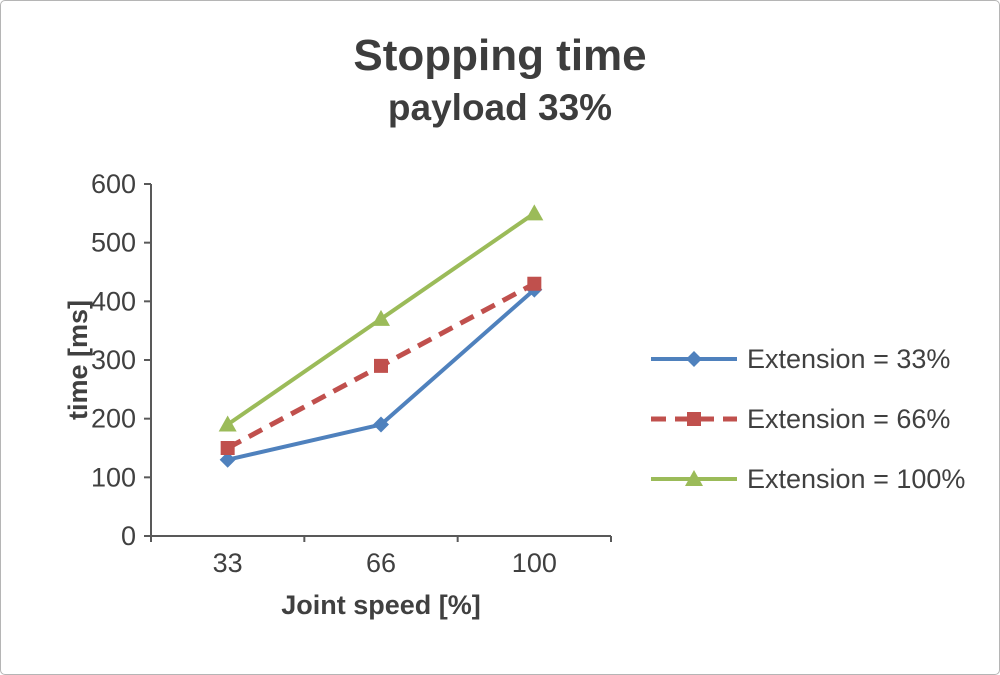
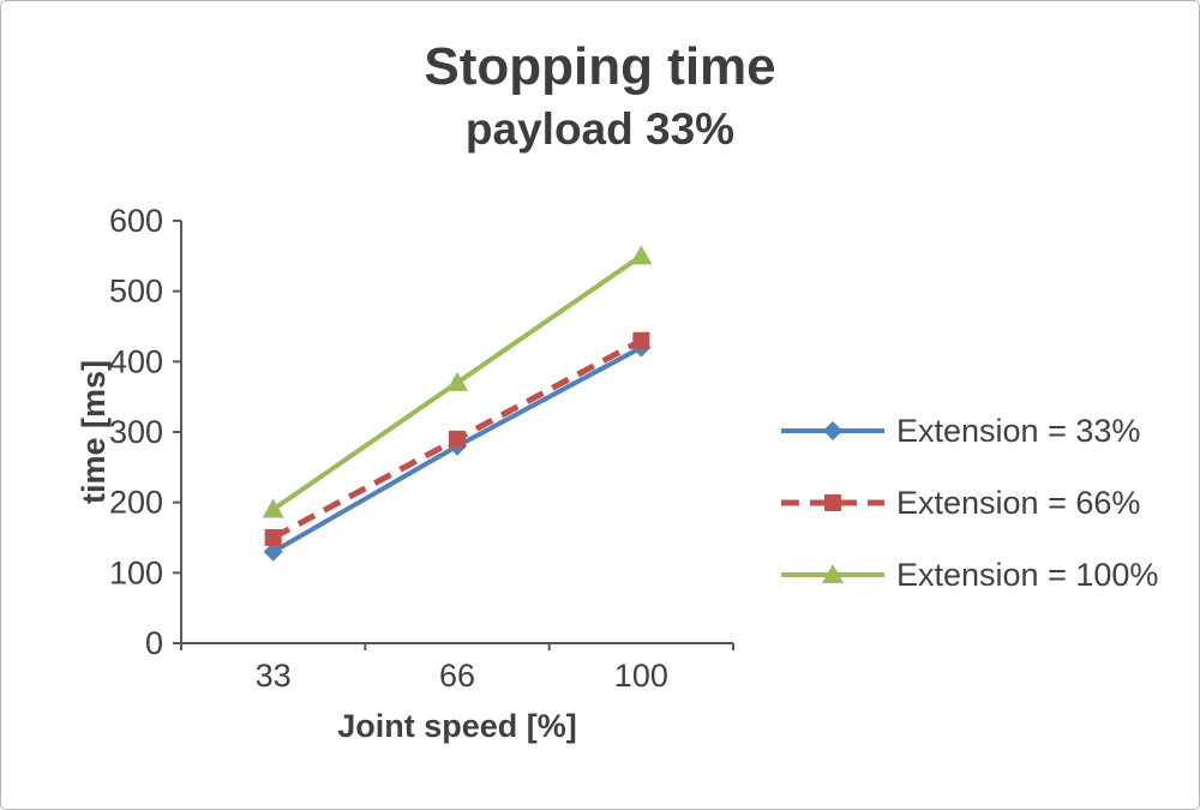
Extension = 33%/66: 190 -> 280
